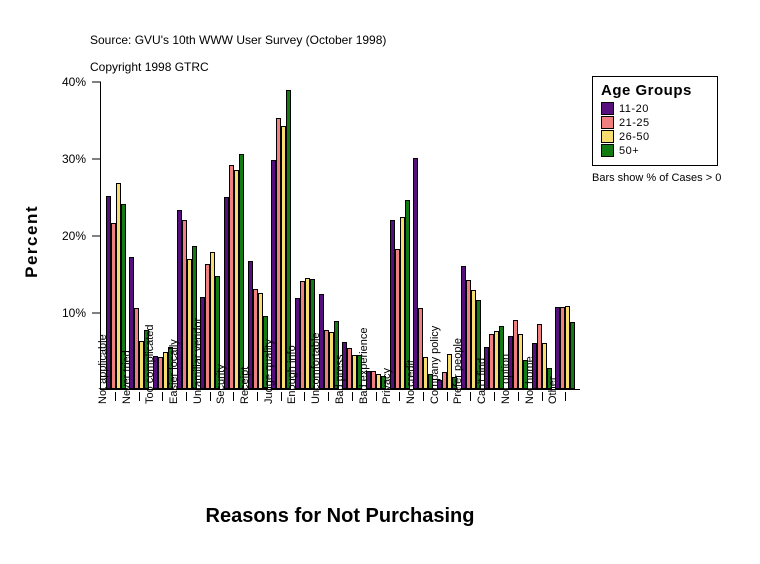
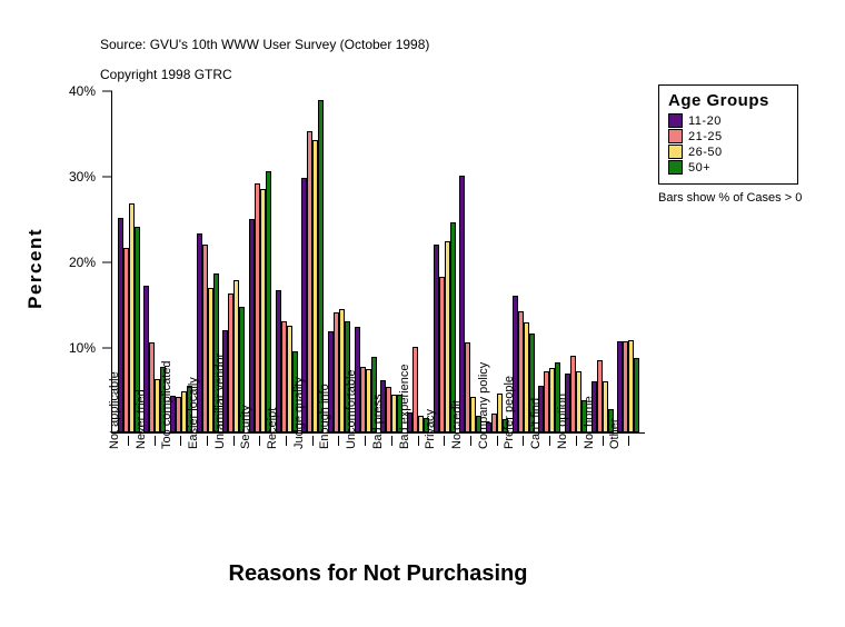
50+/Enough info: 14% -> 13%
21-25/Bad experience: 2% -> 10%
